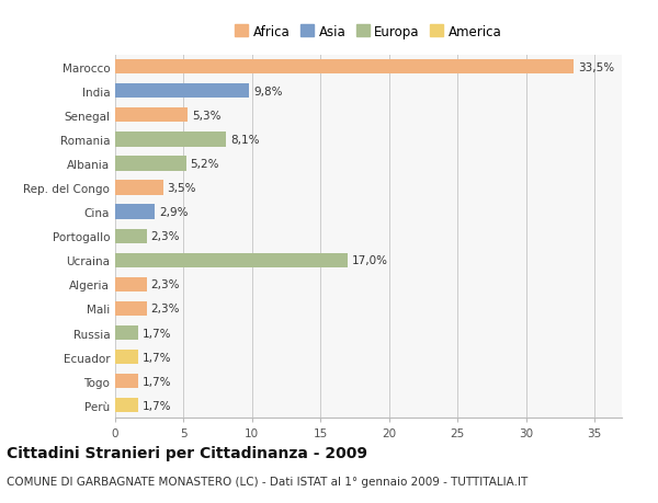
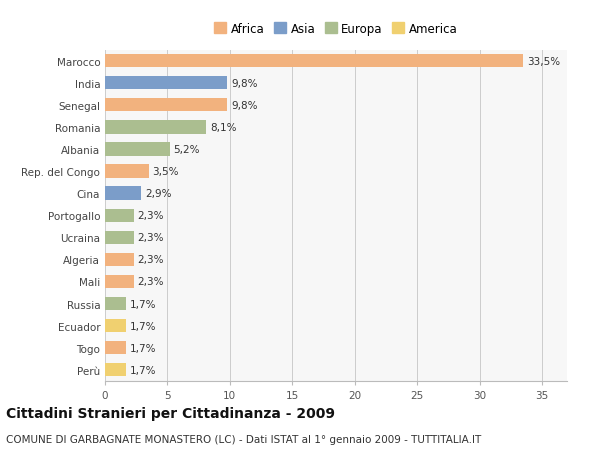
Senegal: 5,3% -> 9,8%
Ucraina: 17,0% -> 2,3%
